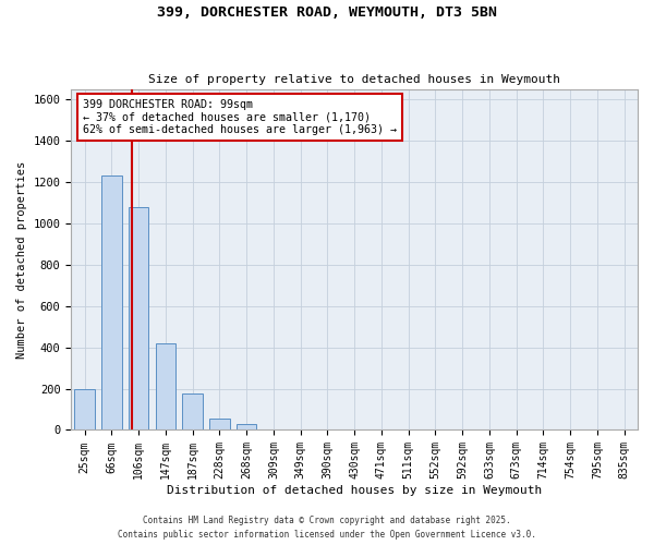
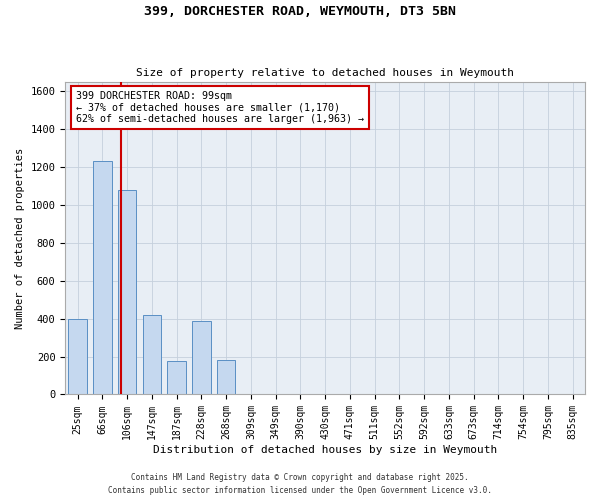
25sqm: 200 -> 400
228sqm: 60 -> 390
268sqm: 30 -> 180
